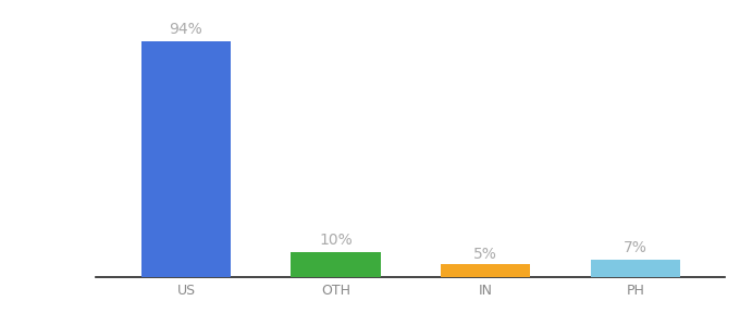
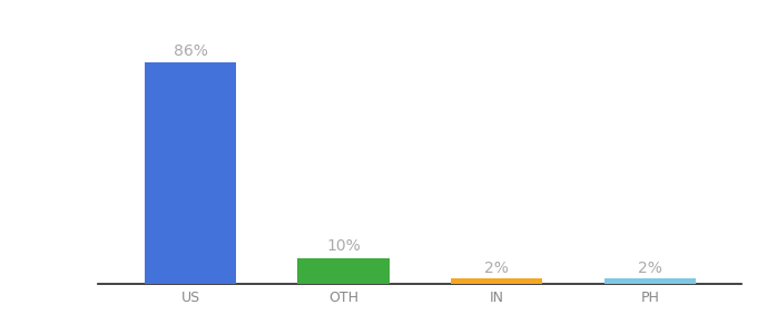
US: 94% -> 86%
IN: 5% -> 2%
PH: 7% -> 2%
